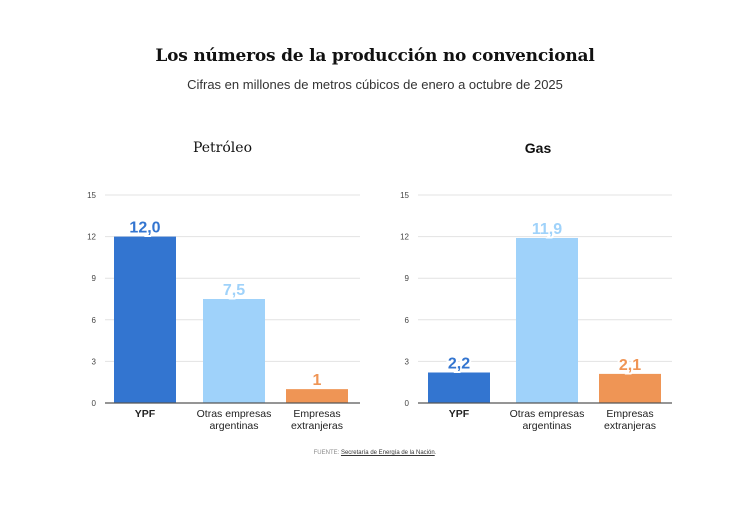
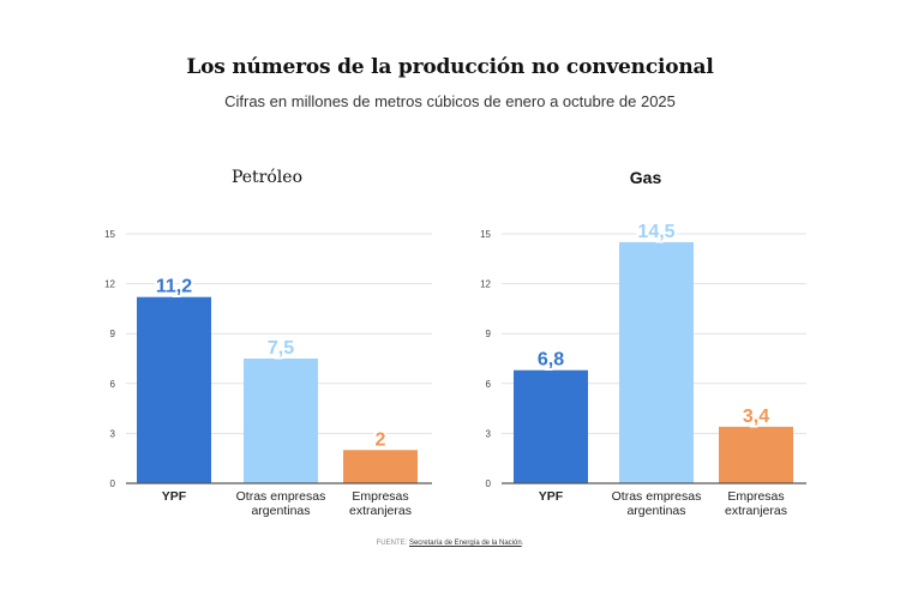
Petróleo/YPF: 12,0 -> 11,2
Petróleo/Empresas extranjeras: 1 -> 2
Gas/YPF: 2,2 -> 6,8
Gas/Otras empresas argentinas: 11,9 -> 14,5
Gas/Empresas extranjeras: 2,1 -> 3,4
